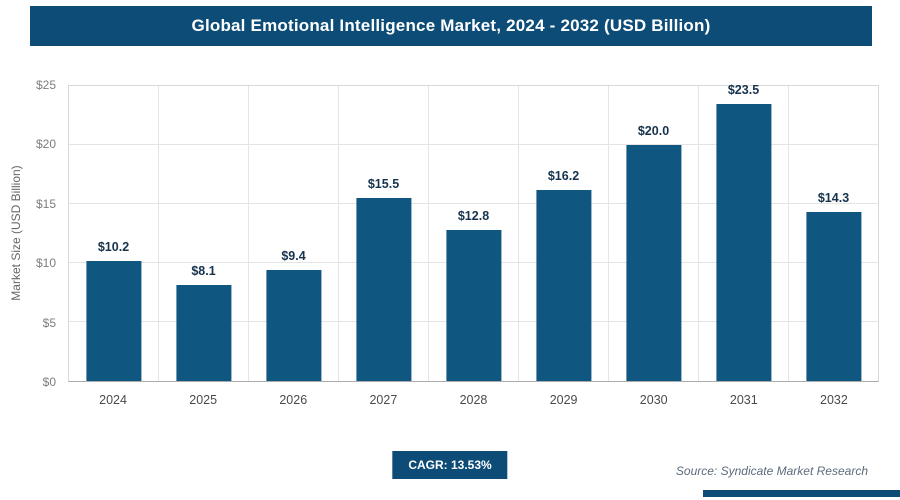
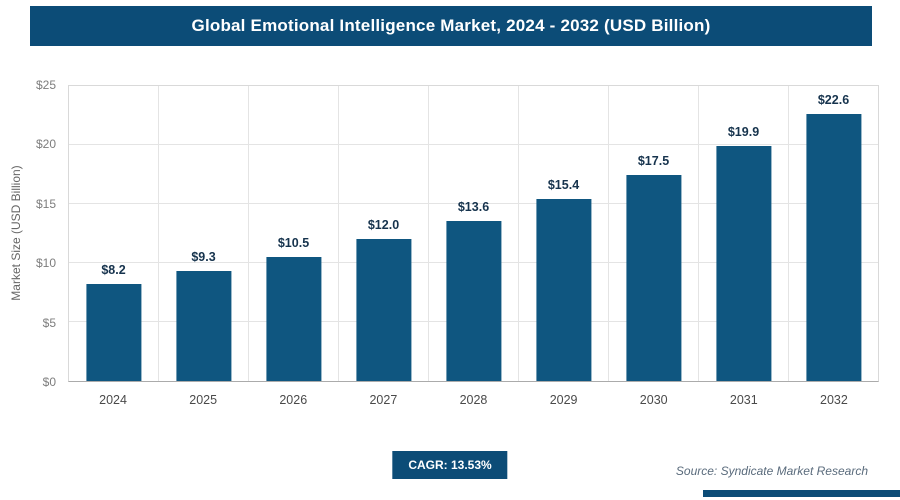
2024: $10.2 -> $8.2
2025: $8.1 -> $9.3
2026: $9.4 -> $10.5
2027: $15.5 -> $12.0
2028: $12.8 -> $13.6
2029: $16.2 -> $15.4
2030: $20.0 -> $17.5
2031: $23.5 -> $19.9
2032: $14.3 -> $22.6
